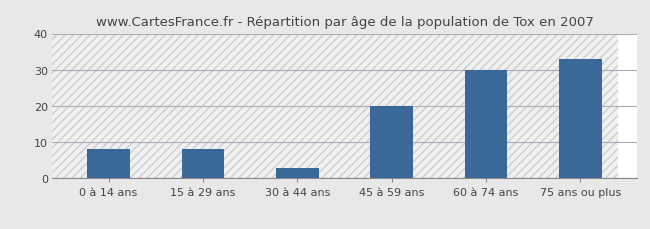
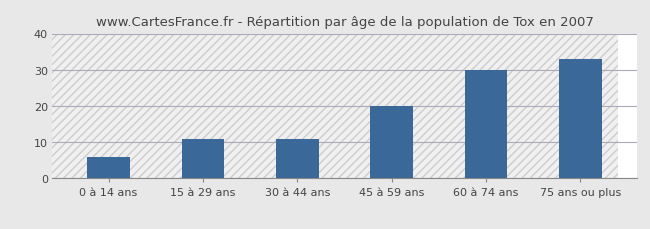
0 à 14 ans: 8 -> 6
15 à 29 ans: 8 -> 11
30 à 44 ans: 3 -> 11
